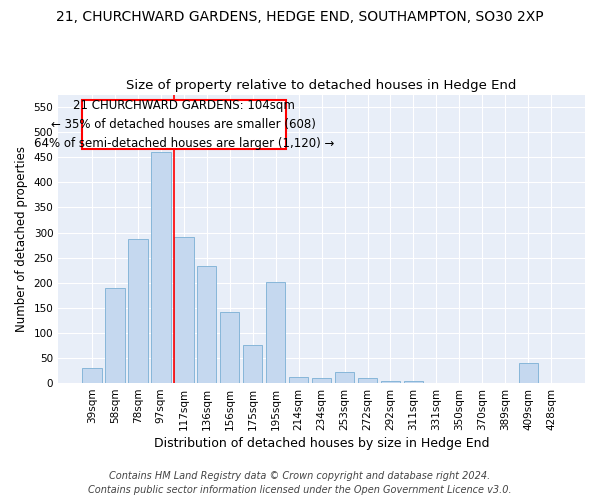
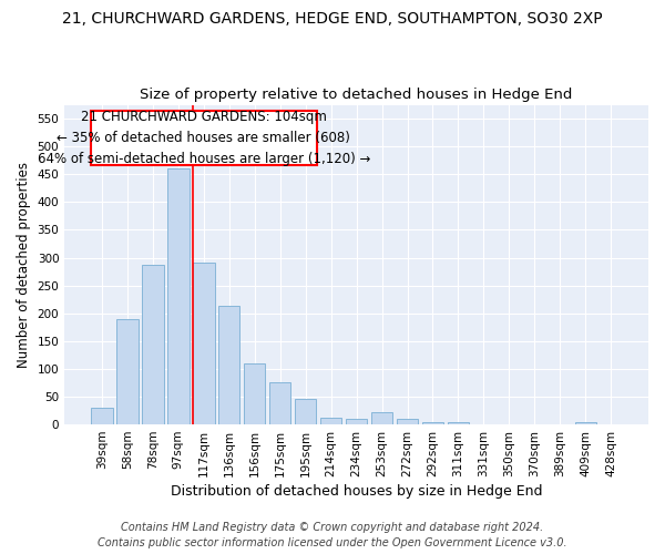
136sqm: 234 -> 213
156sqm: 142 -> 110
195sqm: 202 -> 46
409sqm: 40 -> 5
